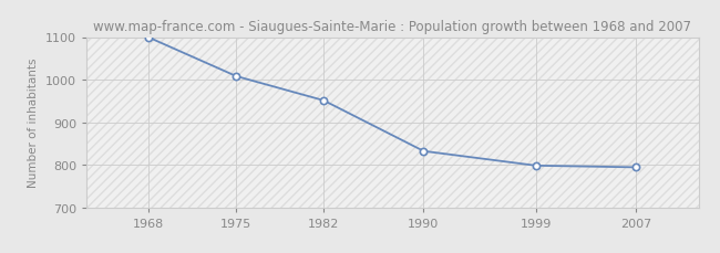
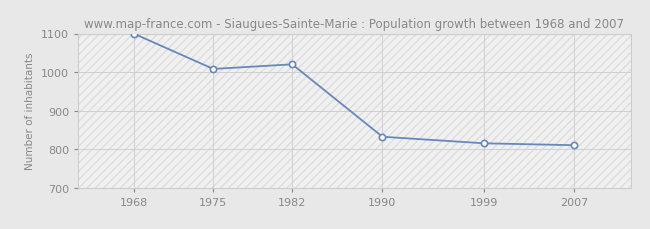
1982: 951 -> 1020
1999: 798 -> 815
2007: 794 -> 810
